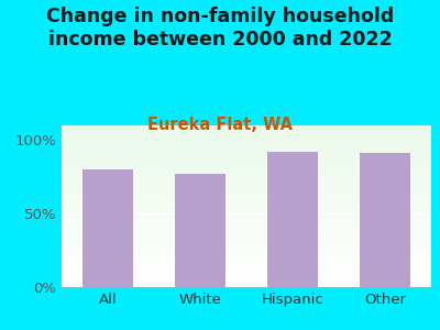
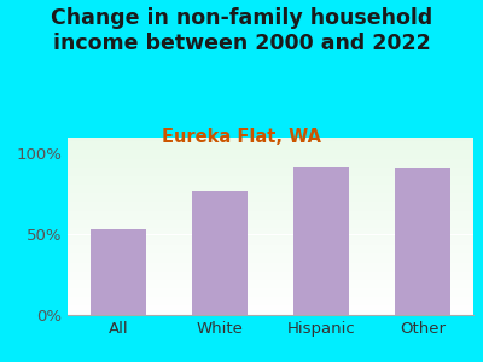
All: 80% -> 53%
